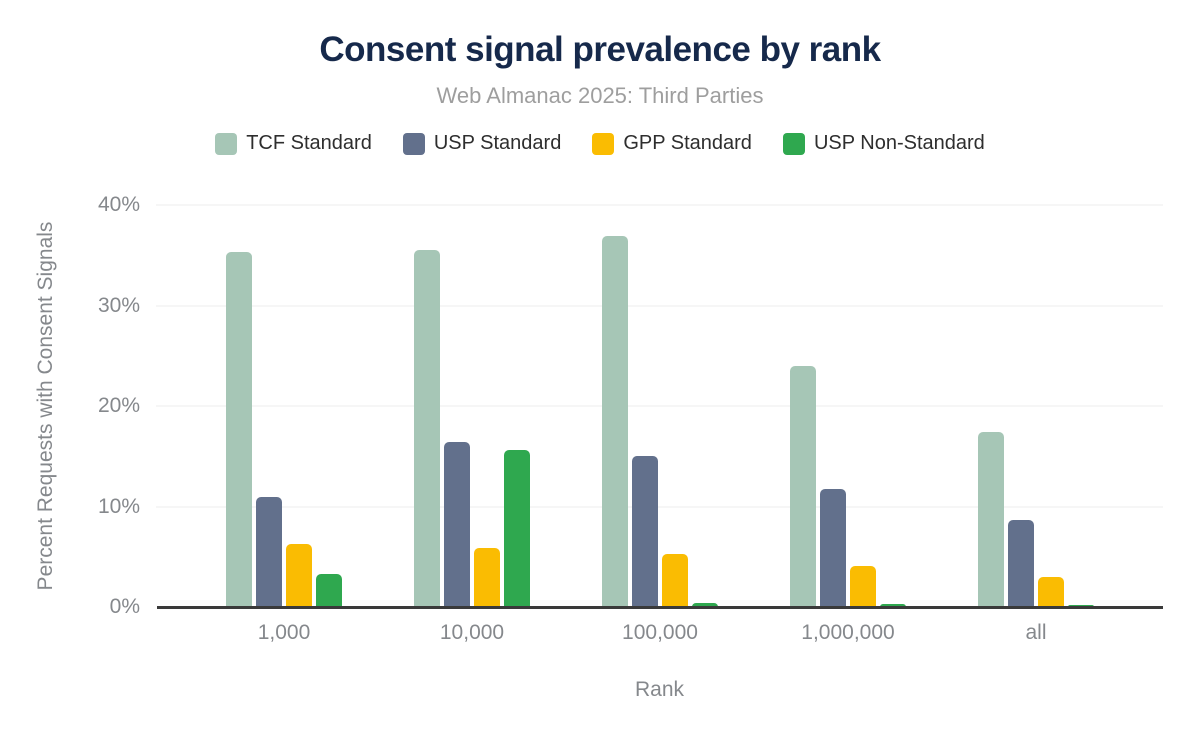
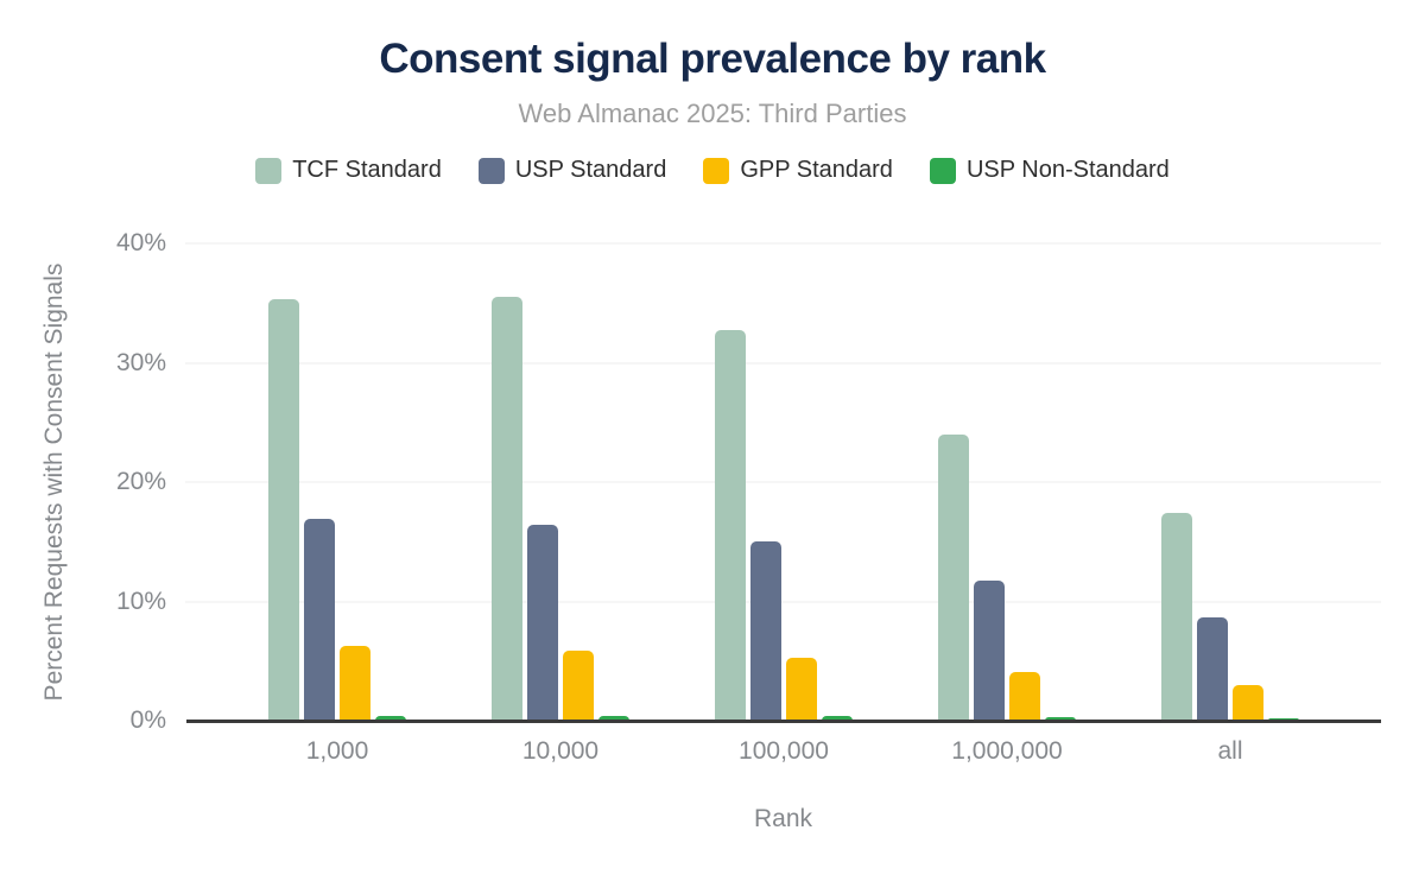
USP Standard/1,000: 10.9% -> 16.9%
USP Non-Standard/1,000: 3.3% -> 0.4%
USP Non-Standard/10,000: 15.6% -> 0.4%
TCF Standard/100,000: 36.9% -> 32.7%
